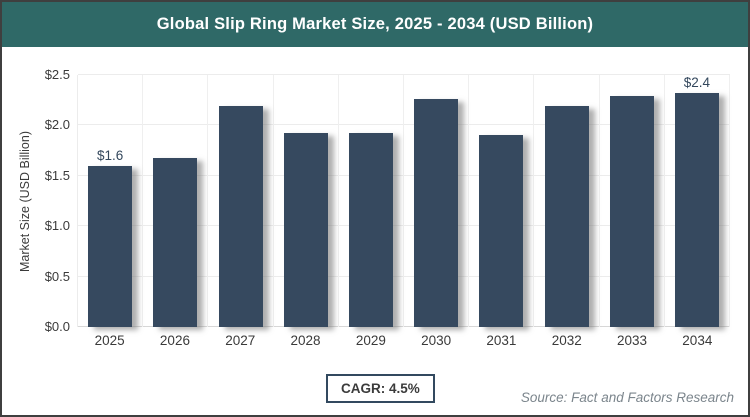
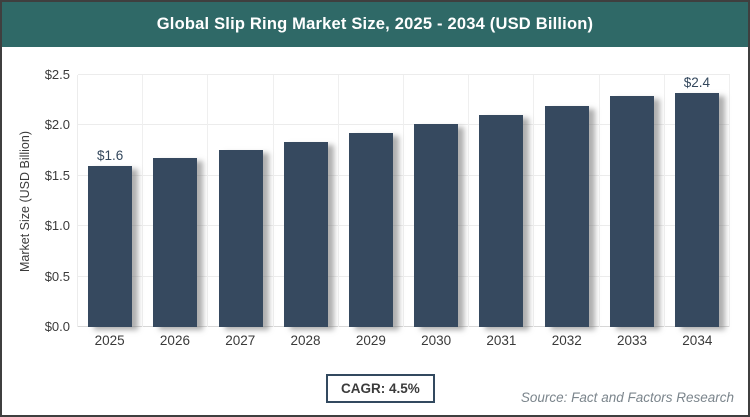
2027: $2.19 -> $1.76
2028: $1.92 -> $1.84
2030: $2.26 -> $2.01
2031: $1.90 -> $2.10
